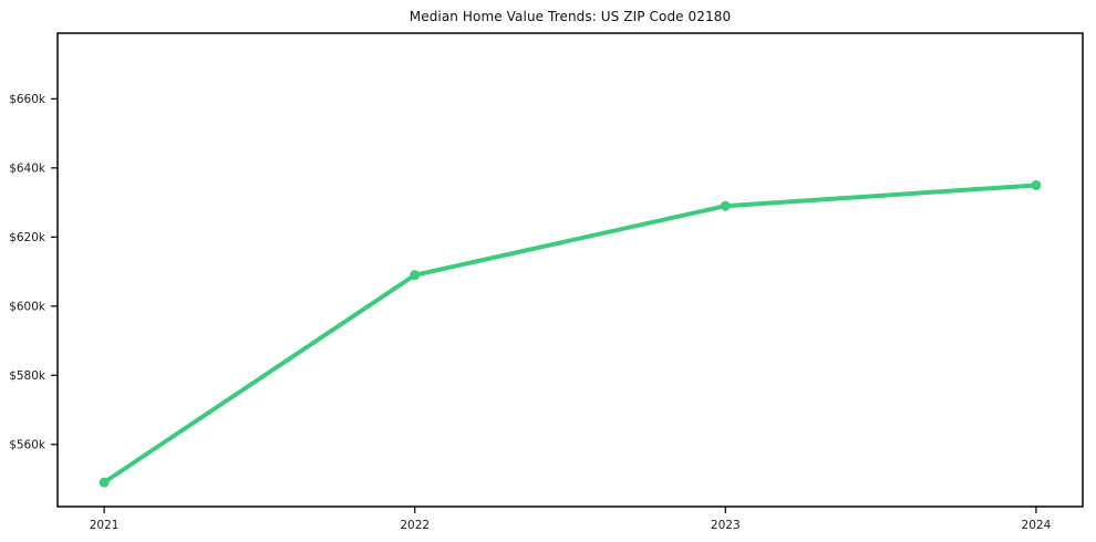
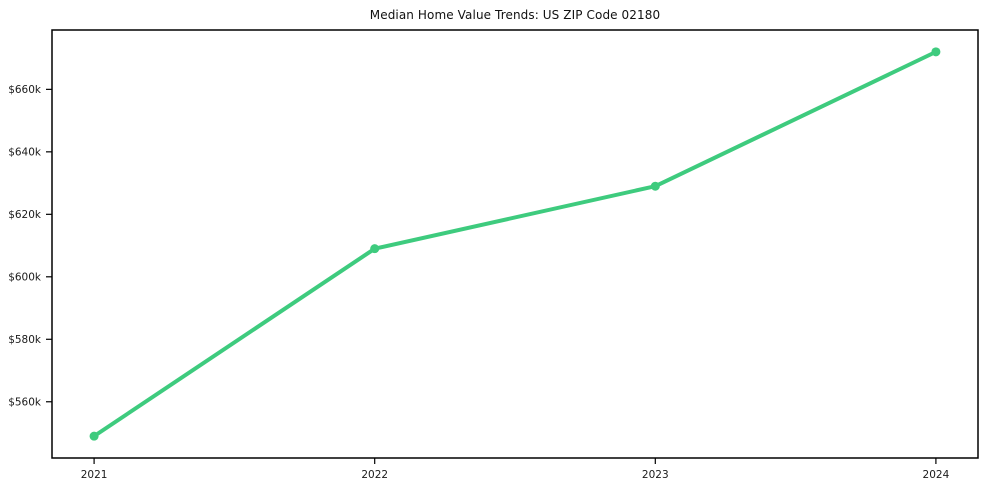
2024: $635k -> $672k
